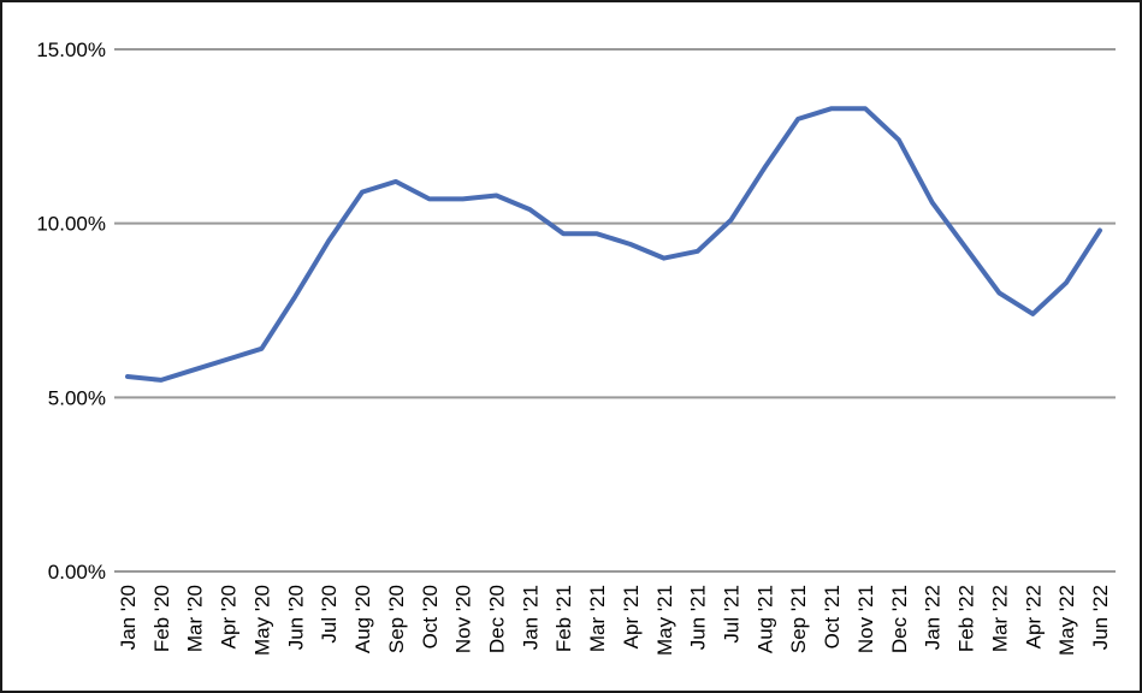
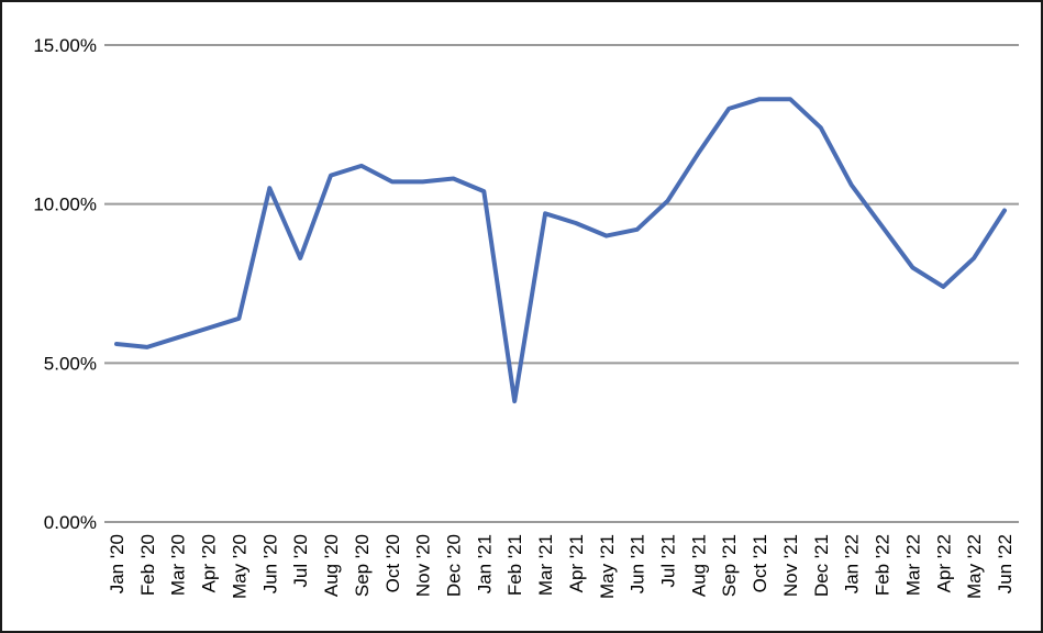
Jun '20: 7.9% -> 10.5%
Jul '20: 9.5% -> 8.3%
Feb '21: 9.7% -> 3.8%
